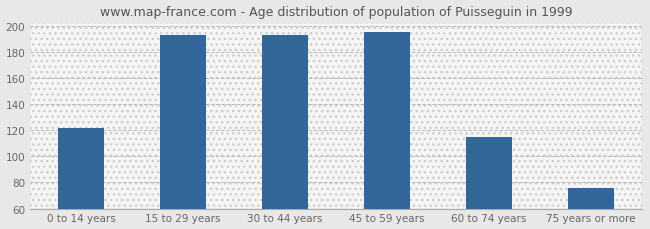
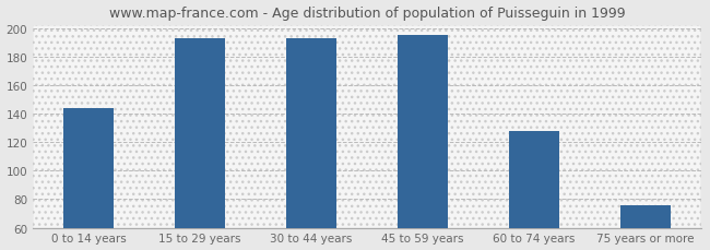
0 to 14 years: 122 -> 144
60 to 74 years: 115 -> 128
